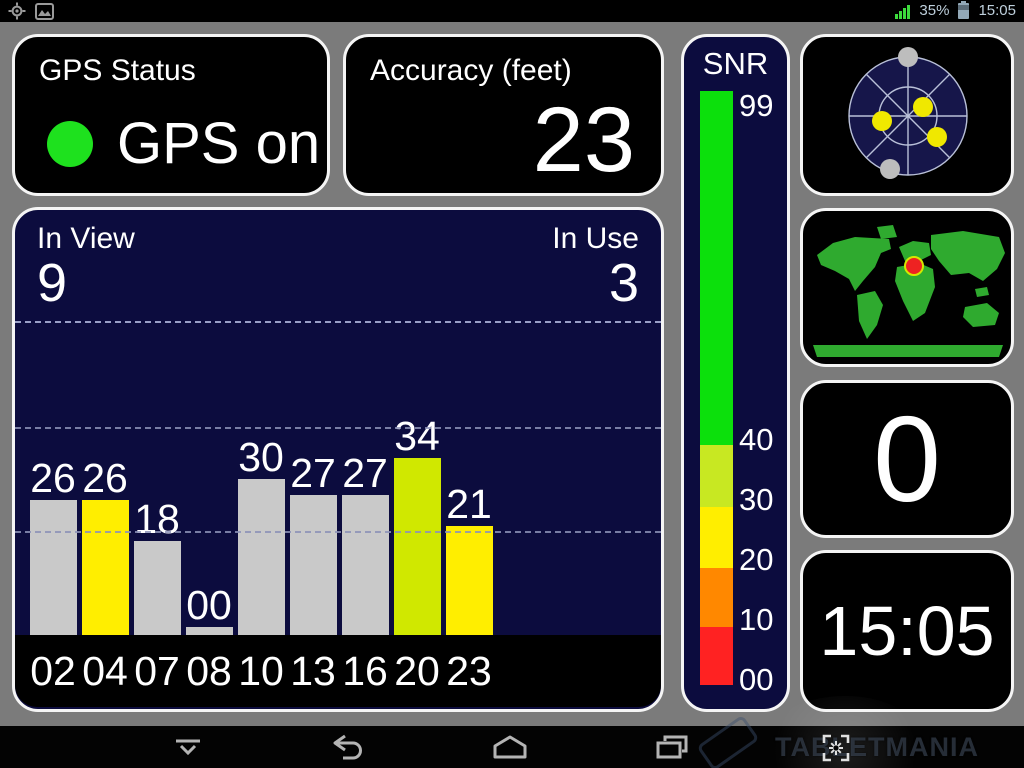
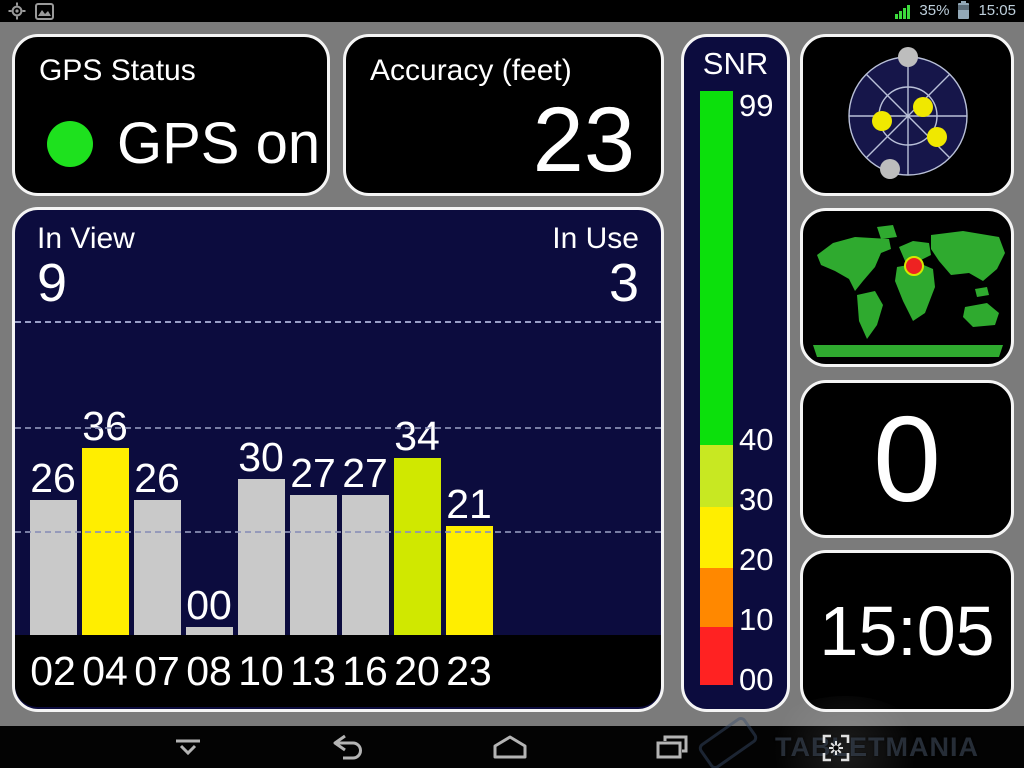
04: 26 -> 36
07: 18 -> 26
